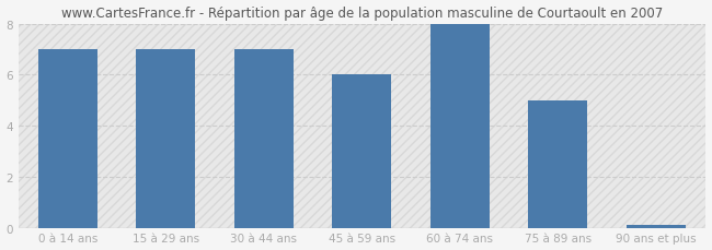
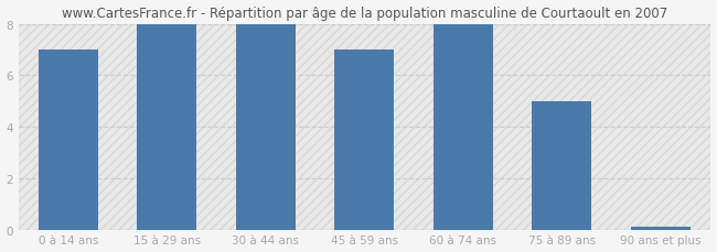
15 à 29 ans: 7.0 -> 8.0
30 à 44 ans: 7.0 -> 8.0
45 à 59 ans: 6.0 -> 7.0
